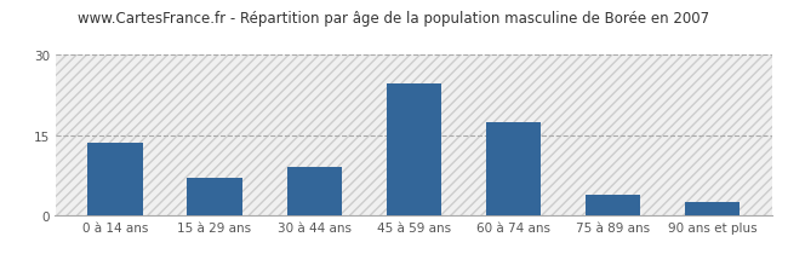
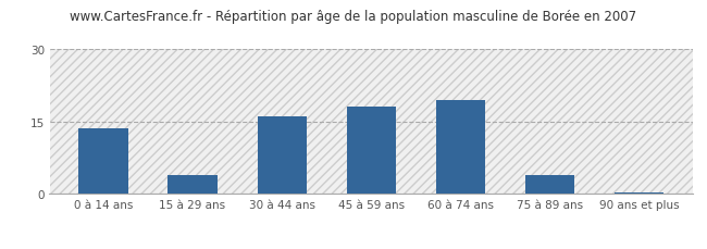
15 à 29 ans: 7.0 -> 4.0
30 à 44 ans: 9.0 -> 16.0
45 à 59 ans: 24.5 -> 18.0
60 à 74 ans: 17.5 -> 19.5
90 ans et plus: 2.5 -> 0.3
